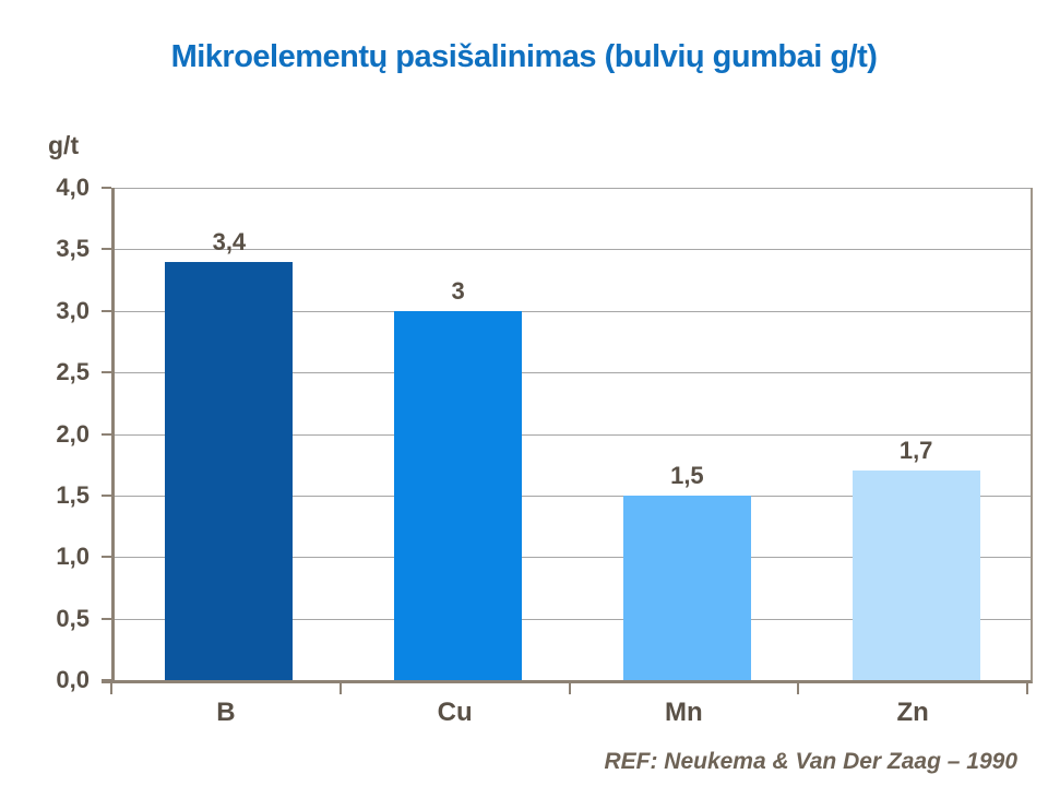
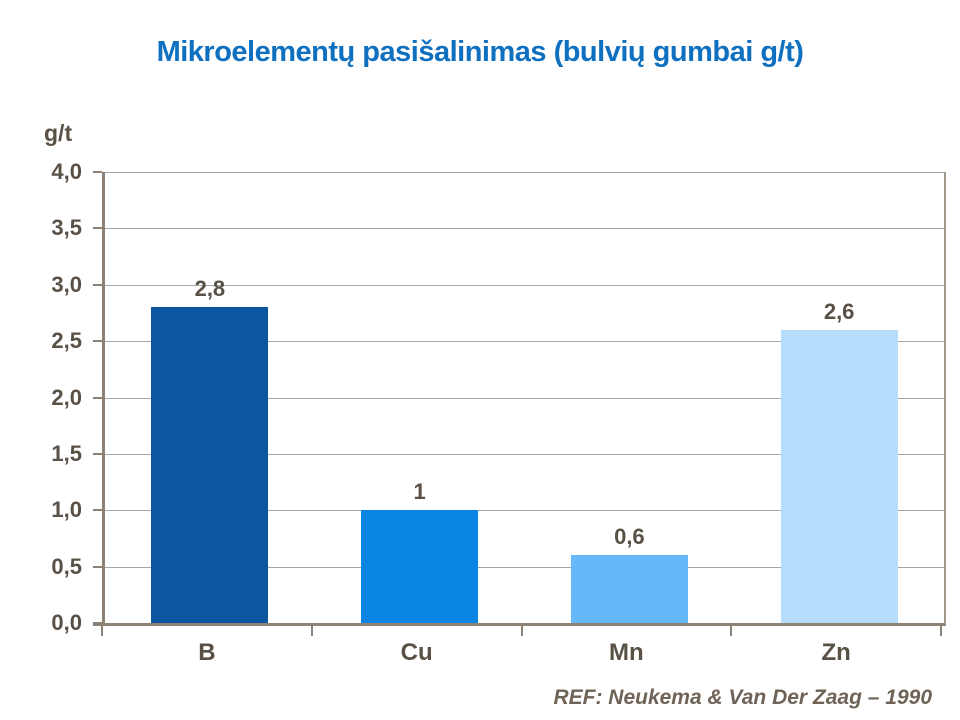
B: 3,4 -> 2,8
Cu: 3 -> 1
Mn: 1,5 -> 0,6
Zn: 1,7 -> 2,6
